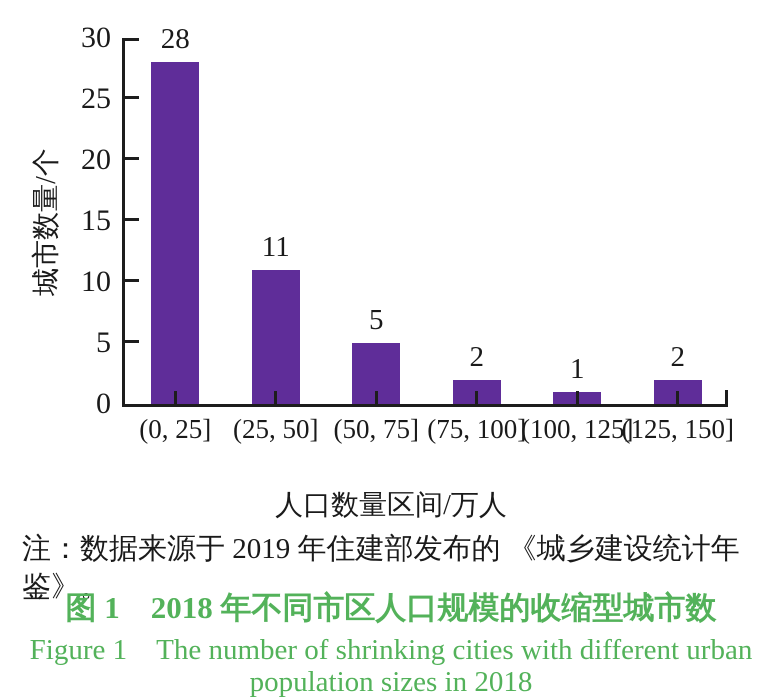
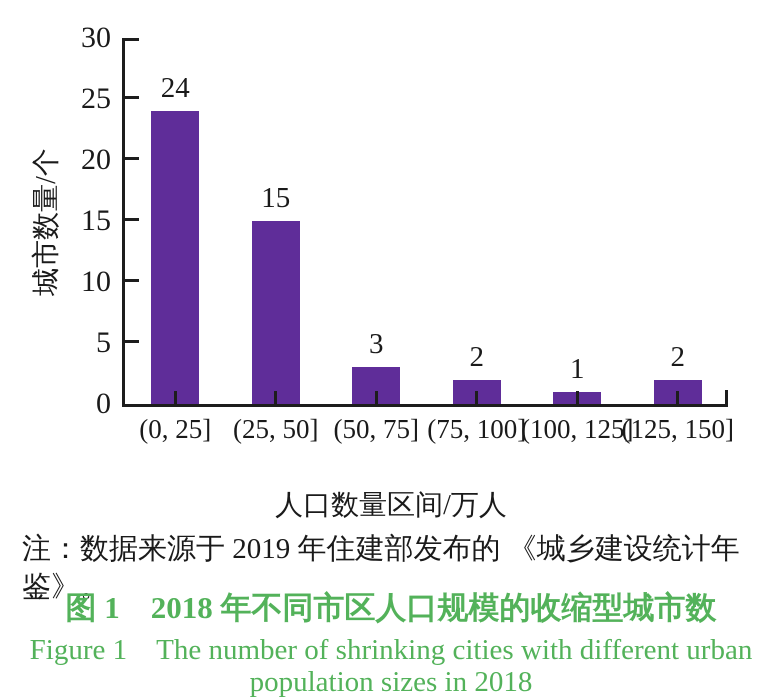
(0, 25]: 28 -> 24
(25, 50]: 11 -> 15
(50, 75]: 5 -> 3
